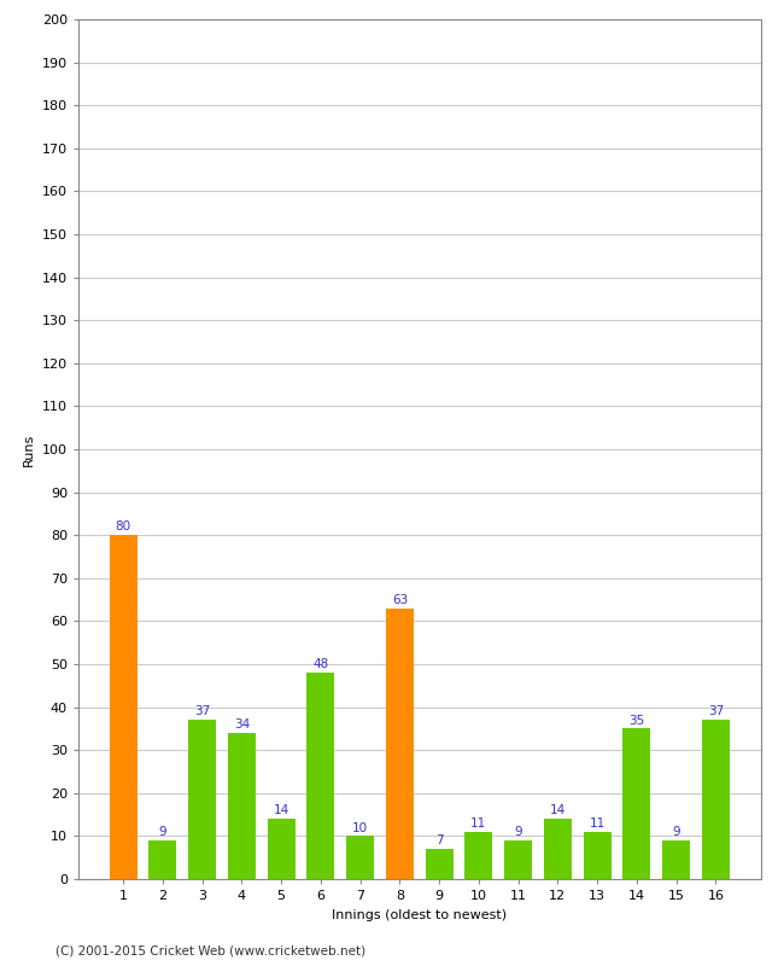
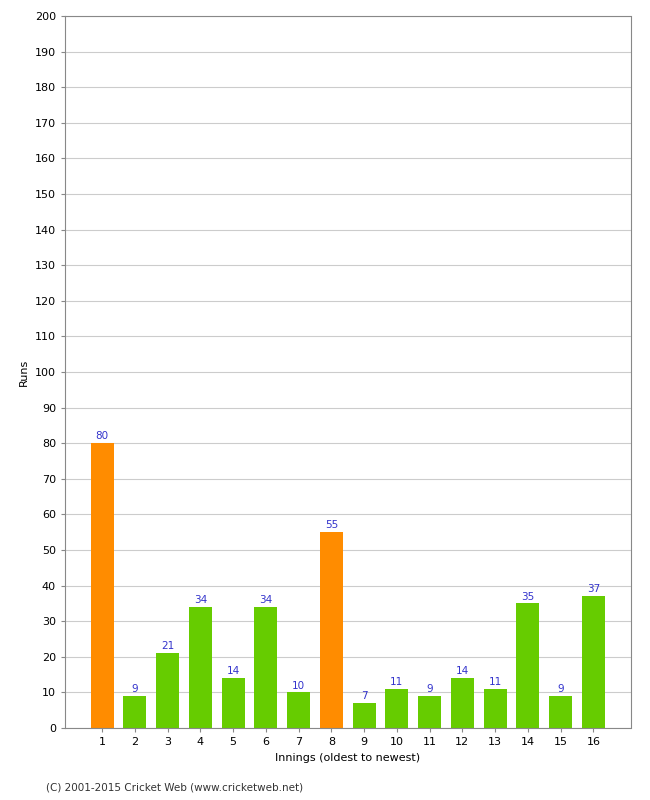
3: 37 -> 21
6: 48 -> 34
8: 63 -> 55
